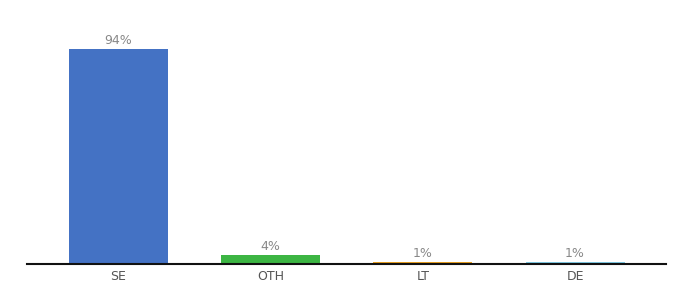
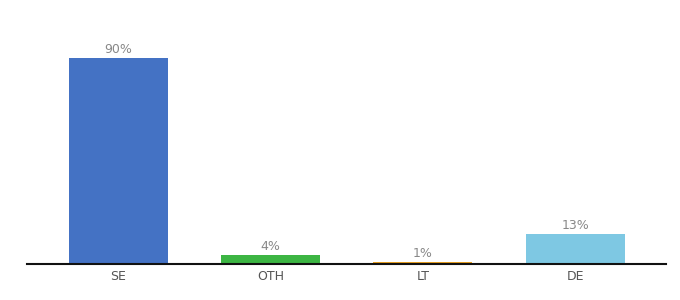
SE: 94% -> 90%
DE: 1% -> 13%
